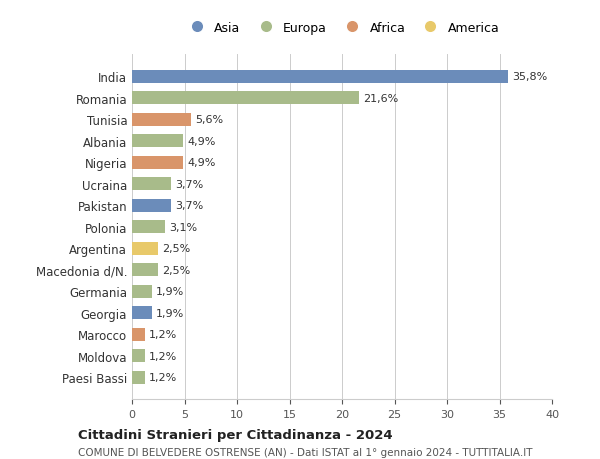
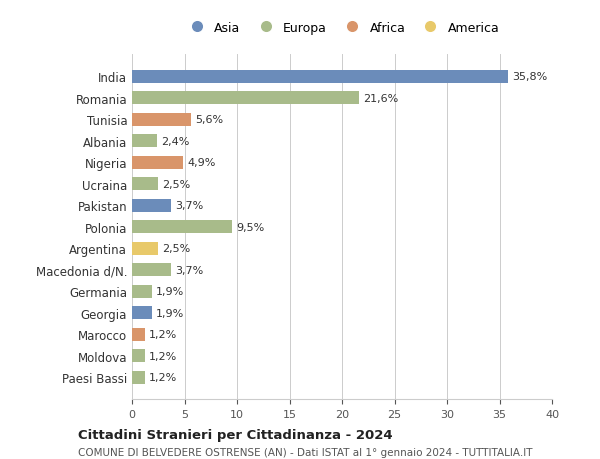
Albania: 4,9% -> 2,4%
Ucraina: 3,7% -> 2,5%
Polonia: 3,1% -> 9,5%
Macedonia d/N.: 2,5% -> 3,7%
